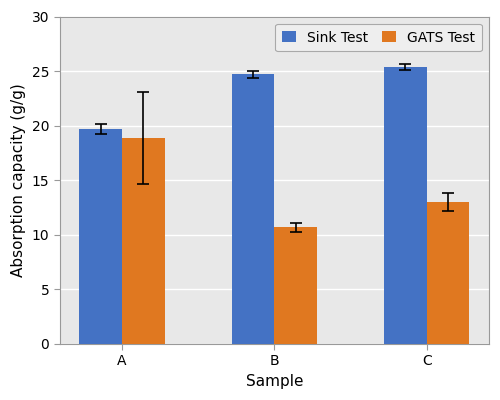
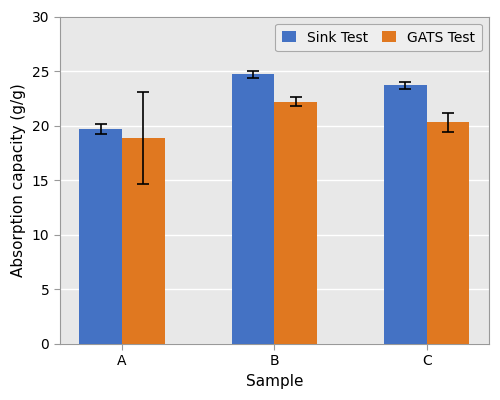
GATS Test/B: 10.7 -> 22.2
Sink Test/C: 25.4 -> 23.7
GATS Test/C: 13.0 -> 20.3
